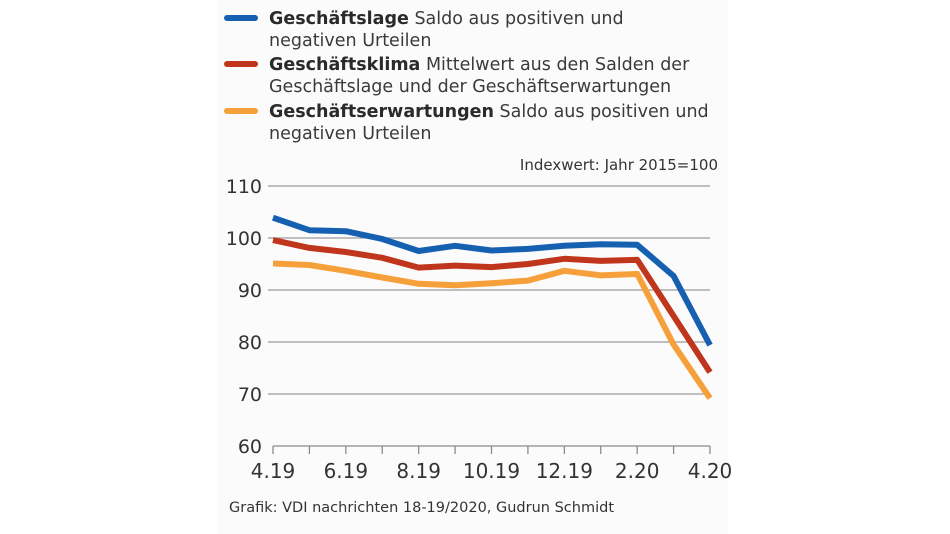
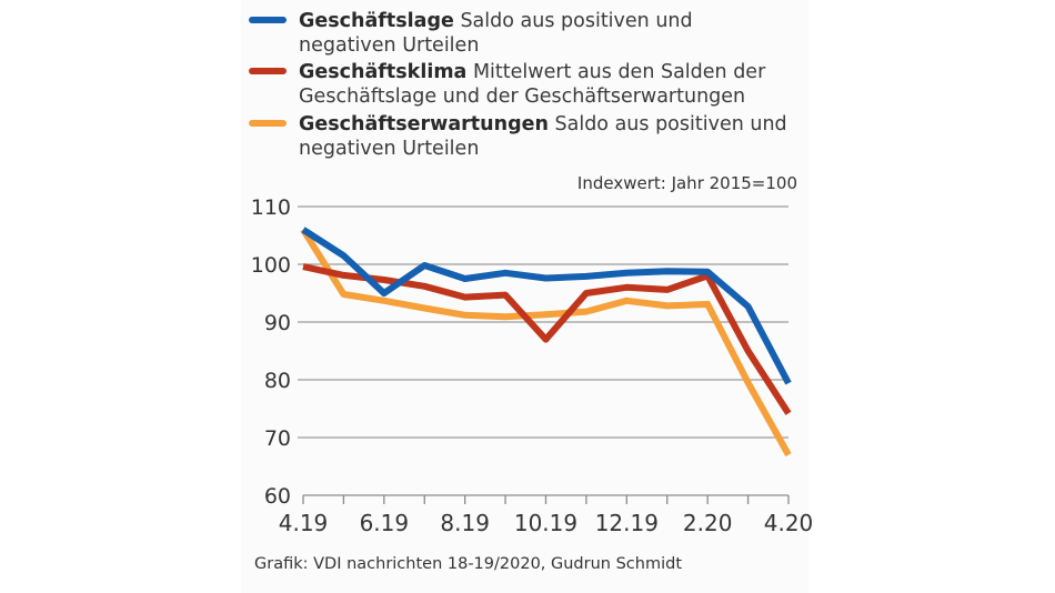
Geschäftslage/4.19: 104 -> 106
Geschäftserwartungen/4.19: 95 -> 106
Geschäftslage/6.19: 101 -> 95
Geschäftsklima/10.19: 94 -> 87
Geschäftsklima/2.20: 96 -> 98
Geschäftserwartungen/4.20: 69 -> 67
